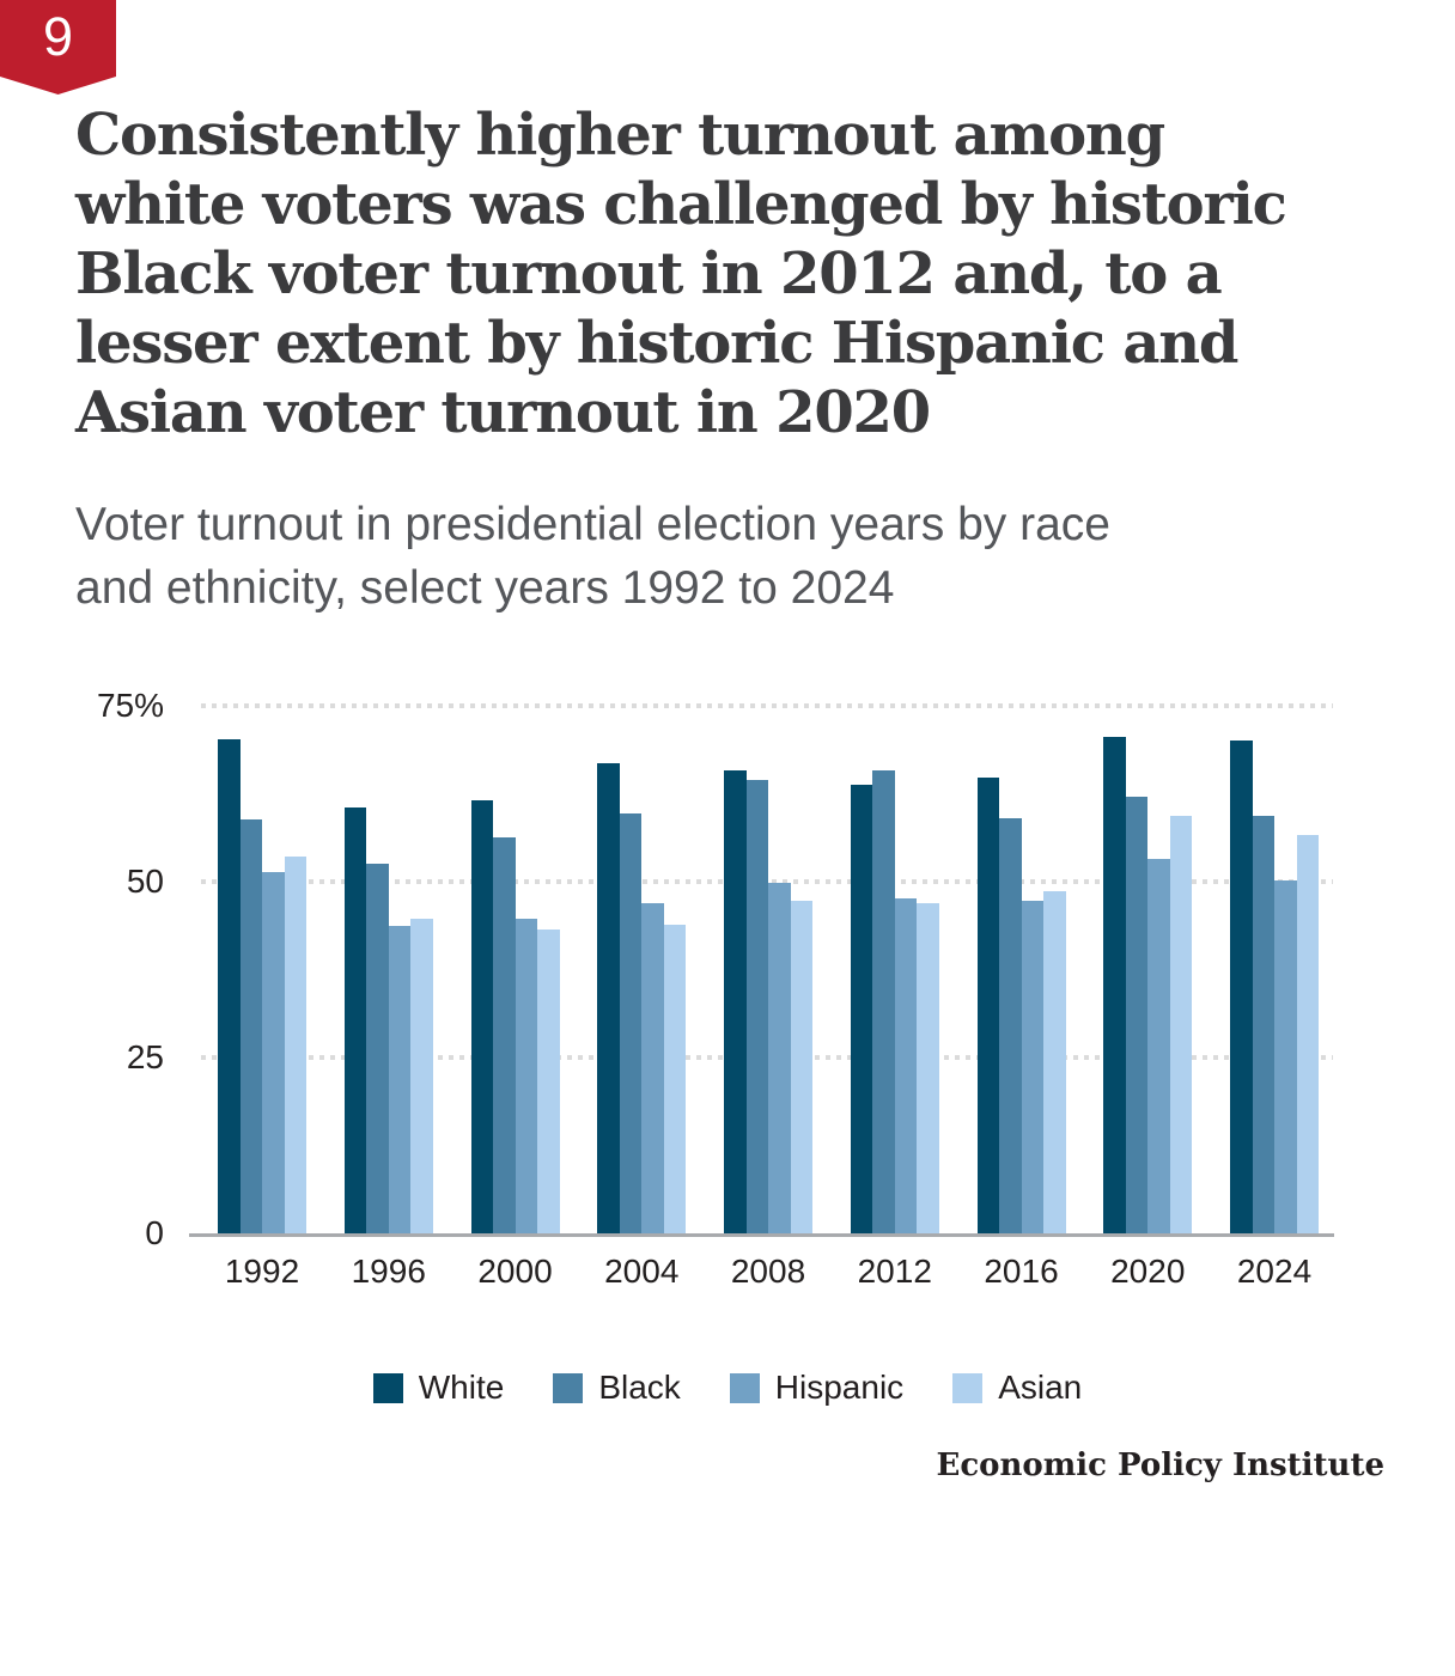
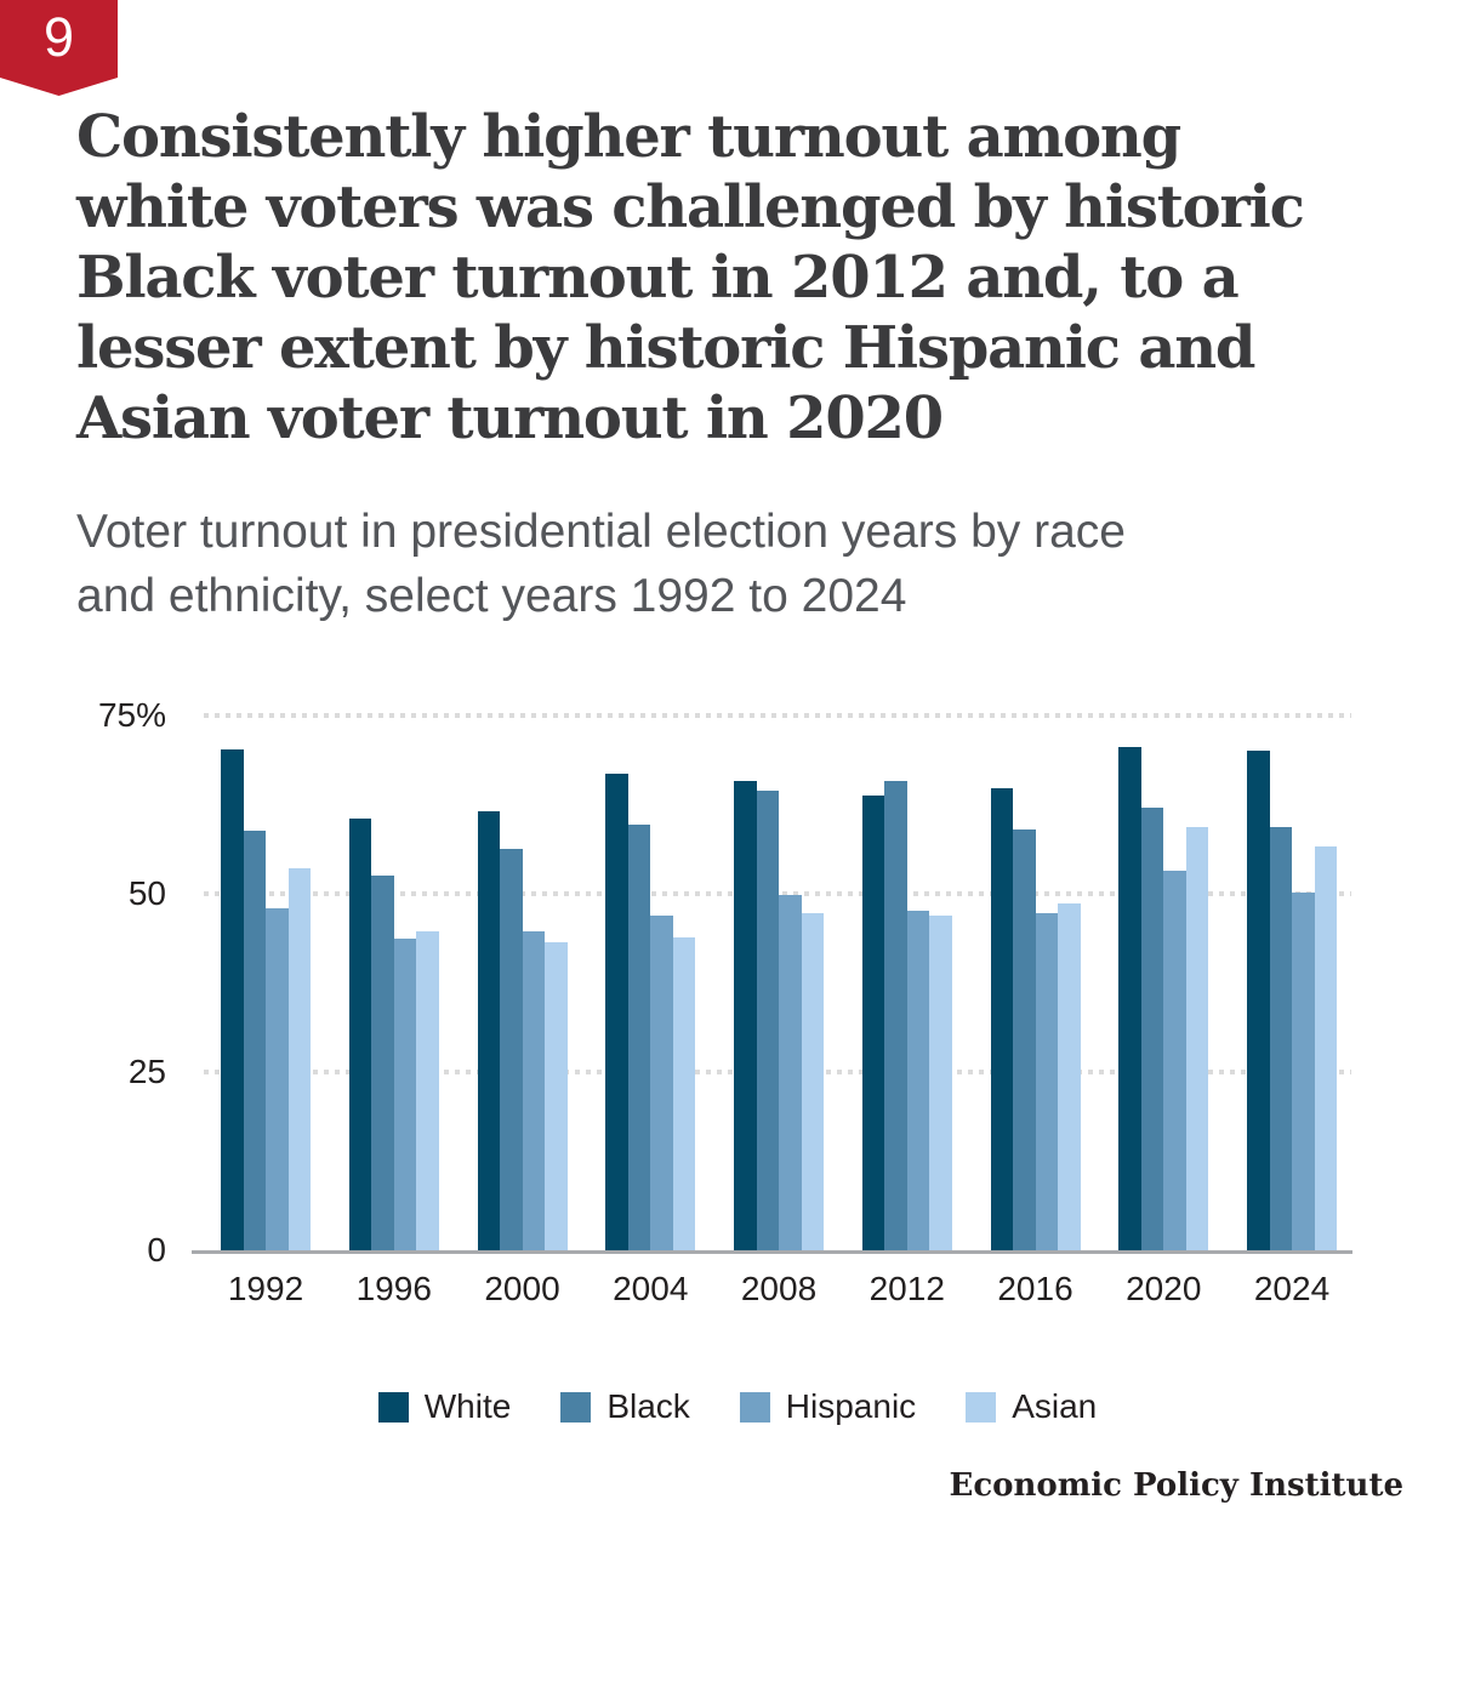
Hispanic/1992: 51% -> 48%
